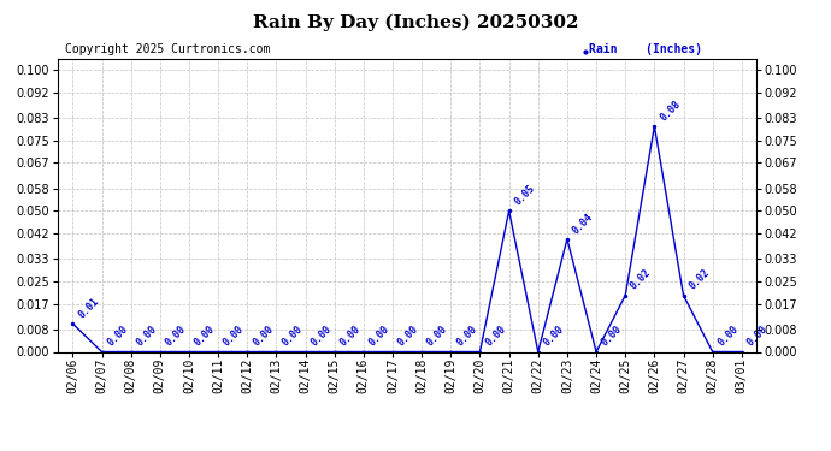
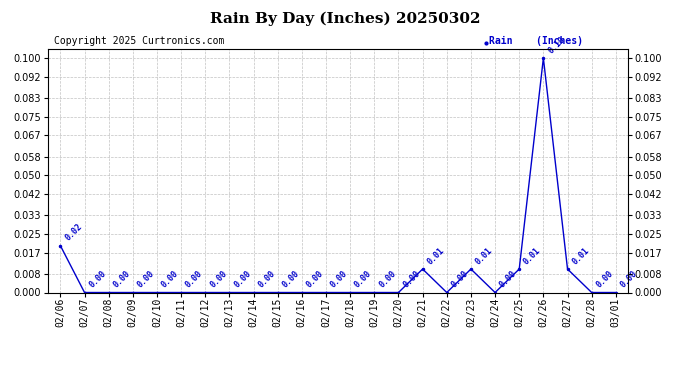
02/06: 0.01 -> 0.02
02/21: 0.05 -> 0.01
02/23: 0.04 -> 0.01
02/25: 0.02 -> 0.01
02/26: 0.08 -> 0.10
02/27: 0.02 -> 0.01
